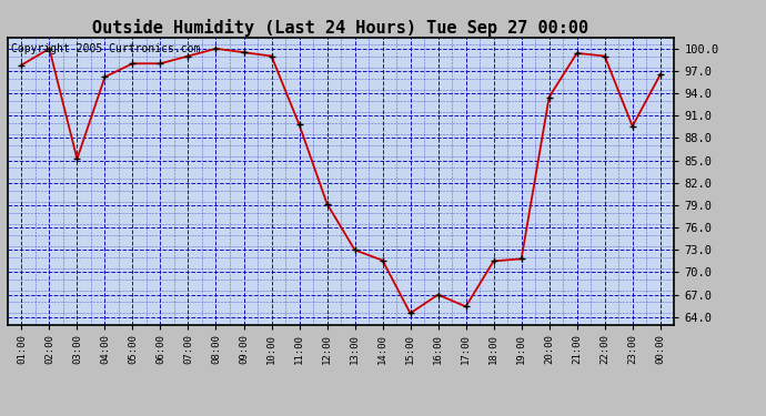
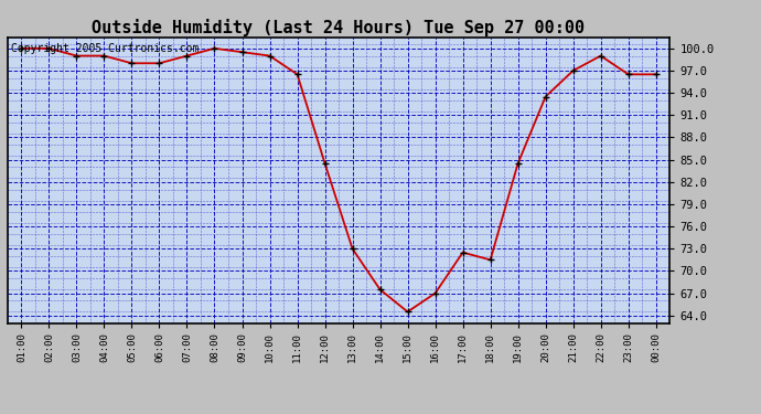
01:00: 97.8 -> 100.0
03:00: 85.2 -> 99.0
04:00: 96.2 -> 99.0
11:00: 89.8 -> 96.5
12:00: 79.2 -> 84.5
14:00: 71.6 -> 67.5
17:00: 65.4 -> 72.5
19:00: 71.8 -> 84.5
21:00: 99.4 -> 97.0
23:00: 89.6 -> 96.5
